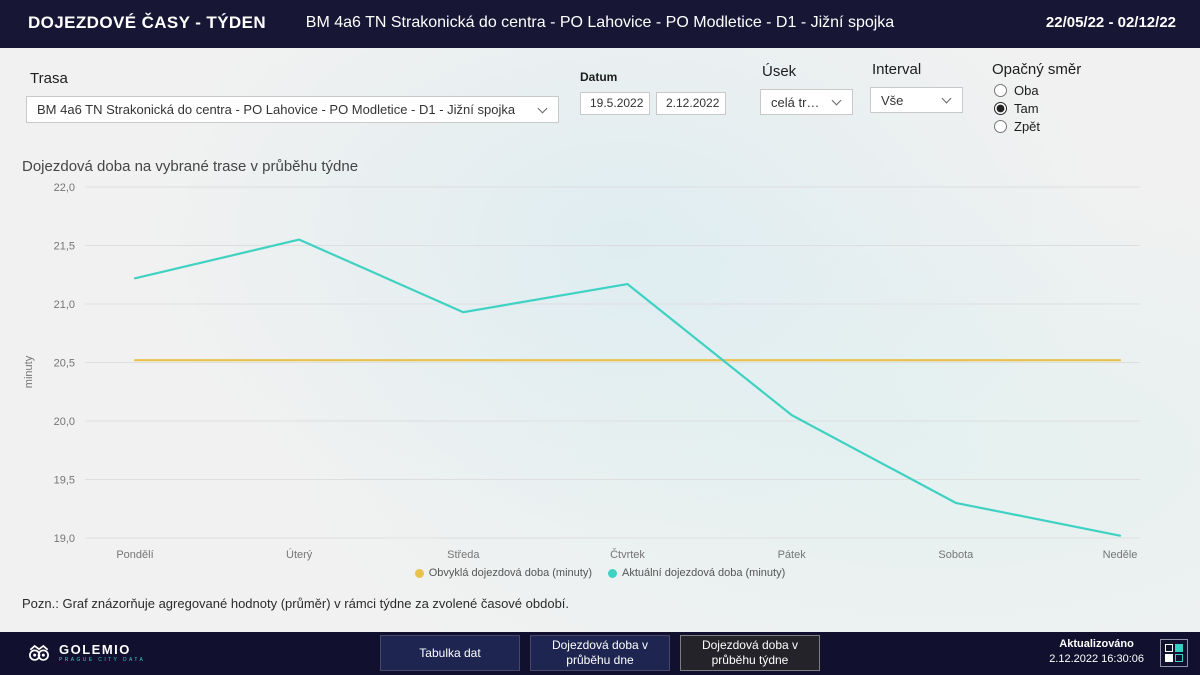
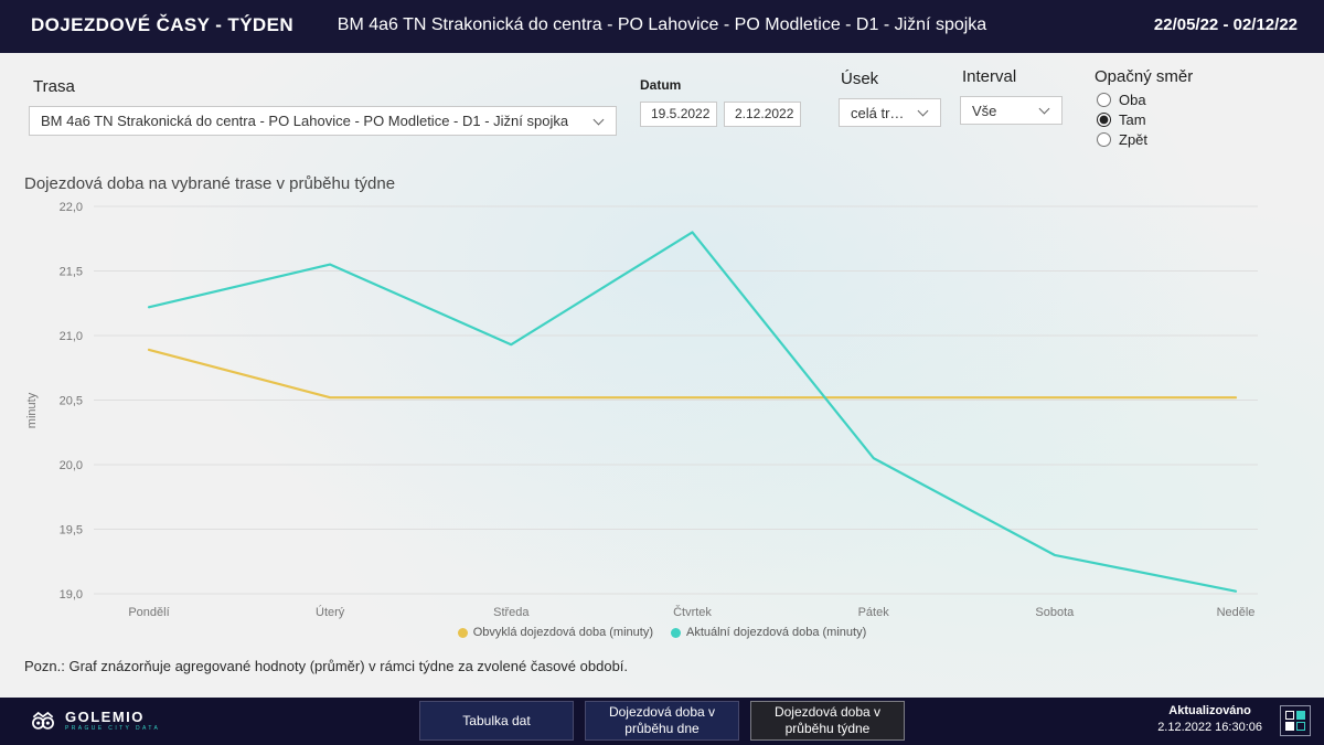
Obvyklá dojezdová doba (minuty)/Pondělí: 20,52 -> 20,89
Aktuální dojezdová doba (minuty)/Čtvrtek: 21,17 -> 21,80
